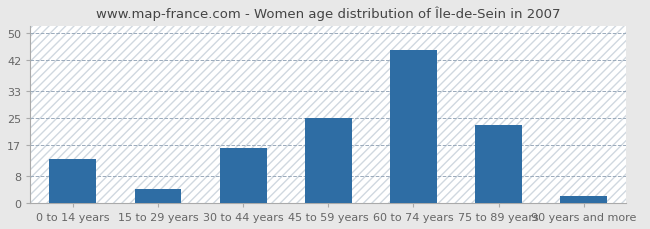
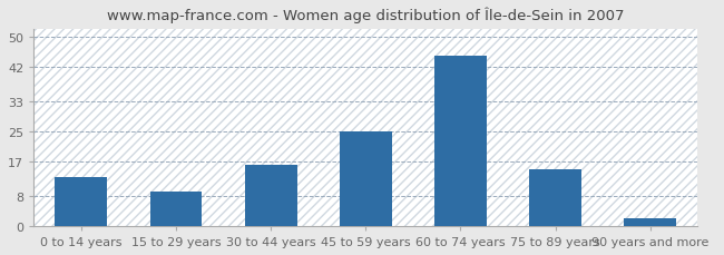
15 to 29 years: 4 -> 9
75 to 89 years: 23 -> 15
